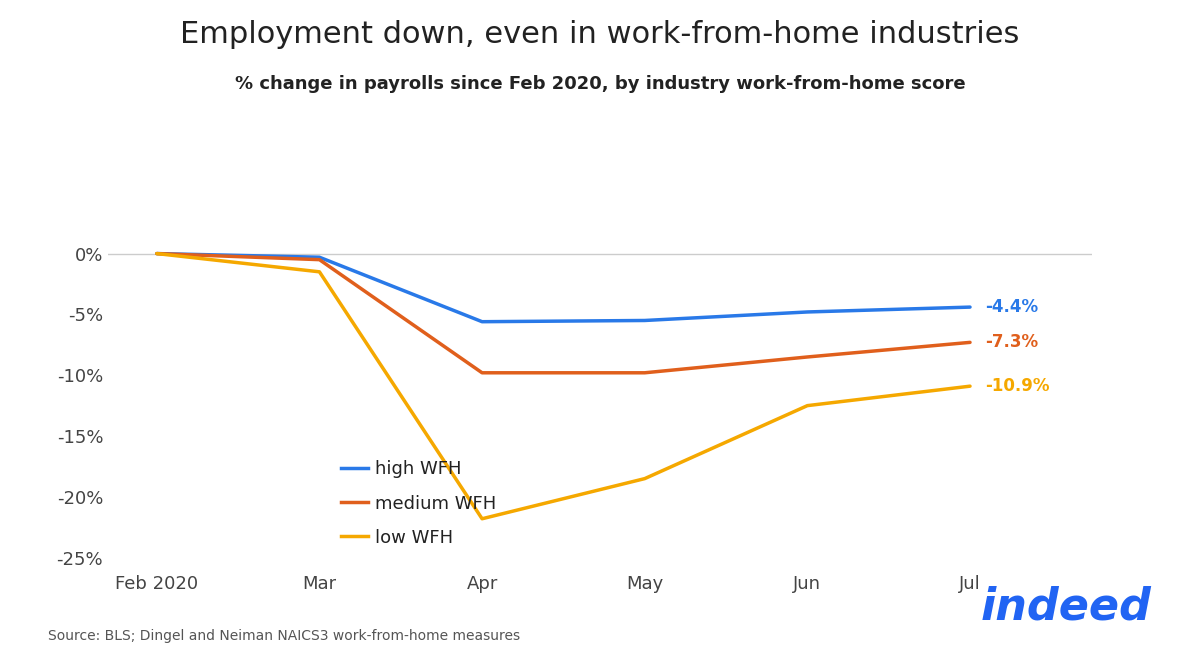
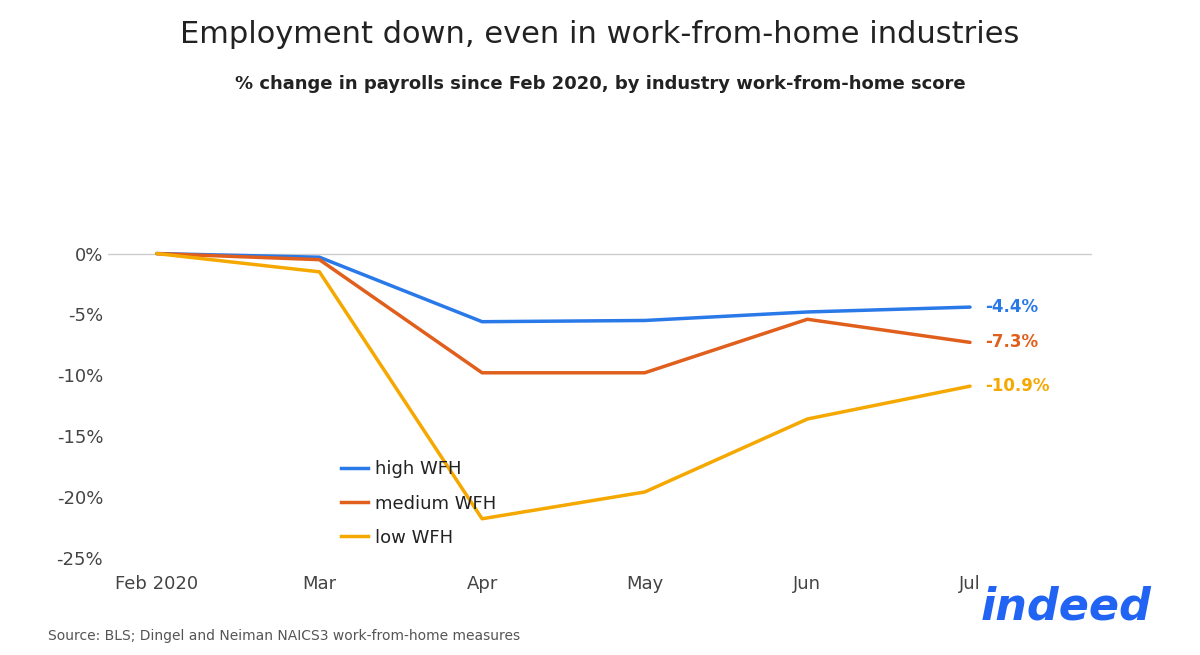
low WFH/May: -18.5% -> -19.6%
medium WFH/Jun: -8.5% -> -5.4%
low WFH/Jun: -12.5% -> -13.6%
